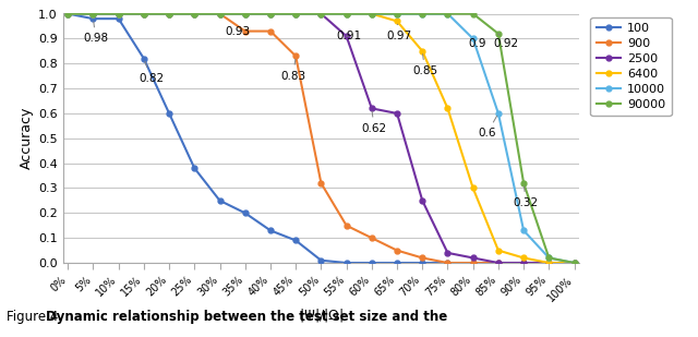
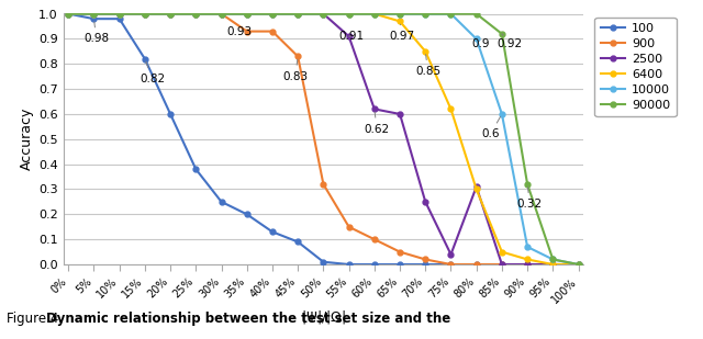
2500/80%: 0.02 -> 0.31
10000/90%: 0.13 -> 0.07
